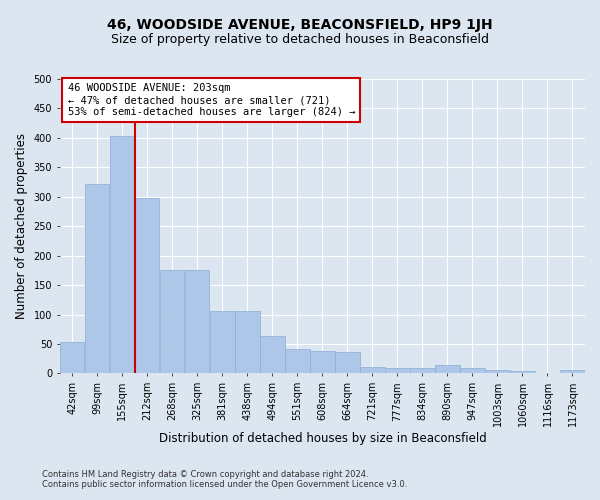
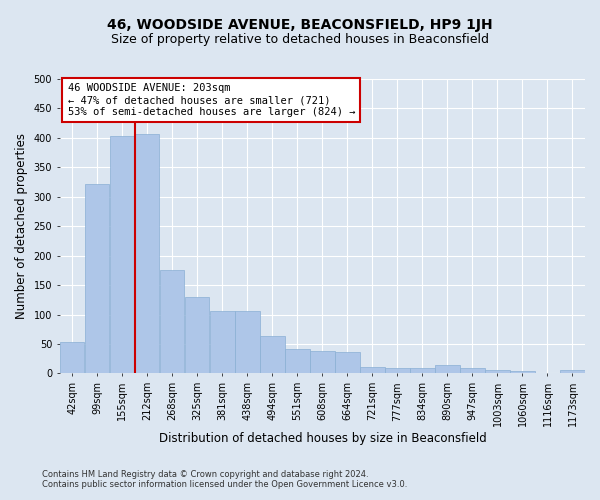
212sqm: 298 -> 406
325sqm: 176 -> 130
